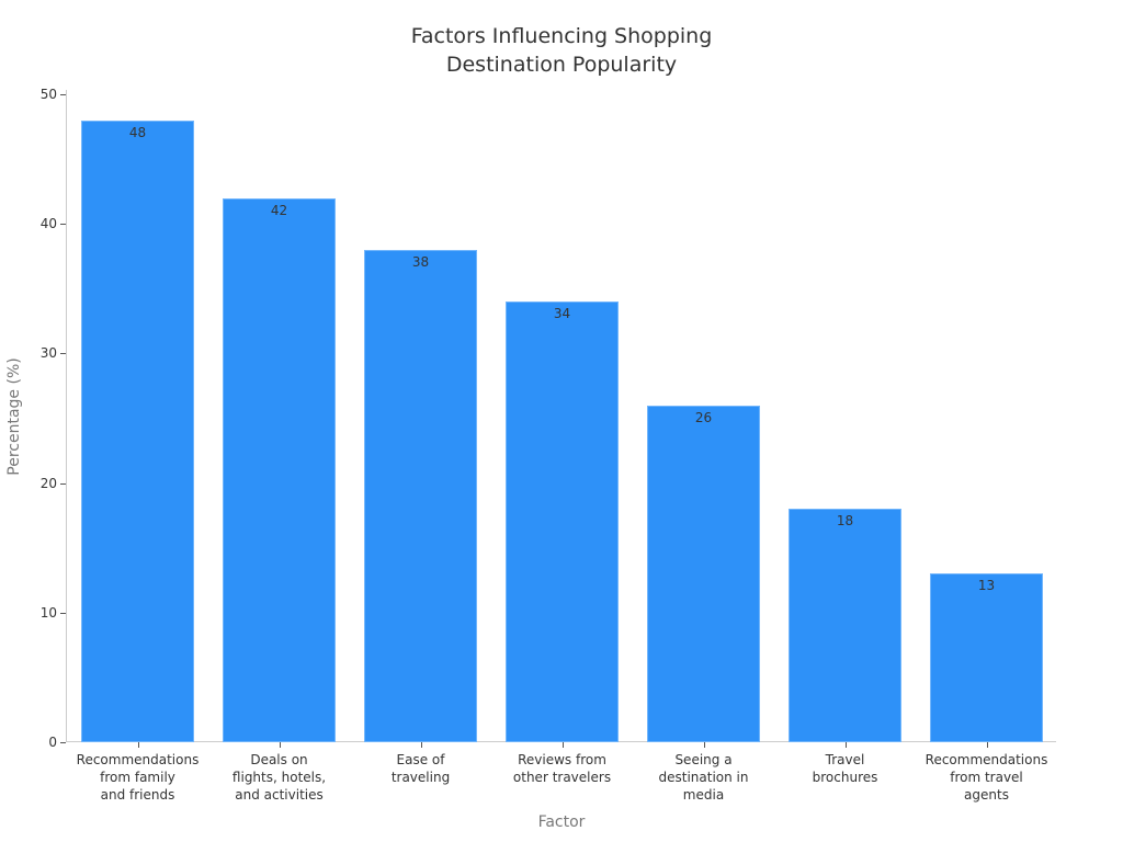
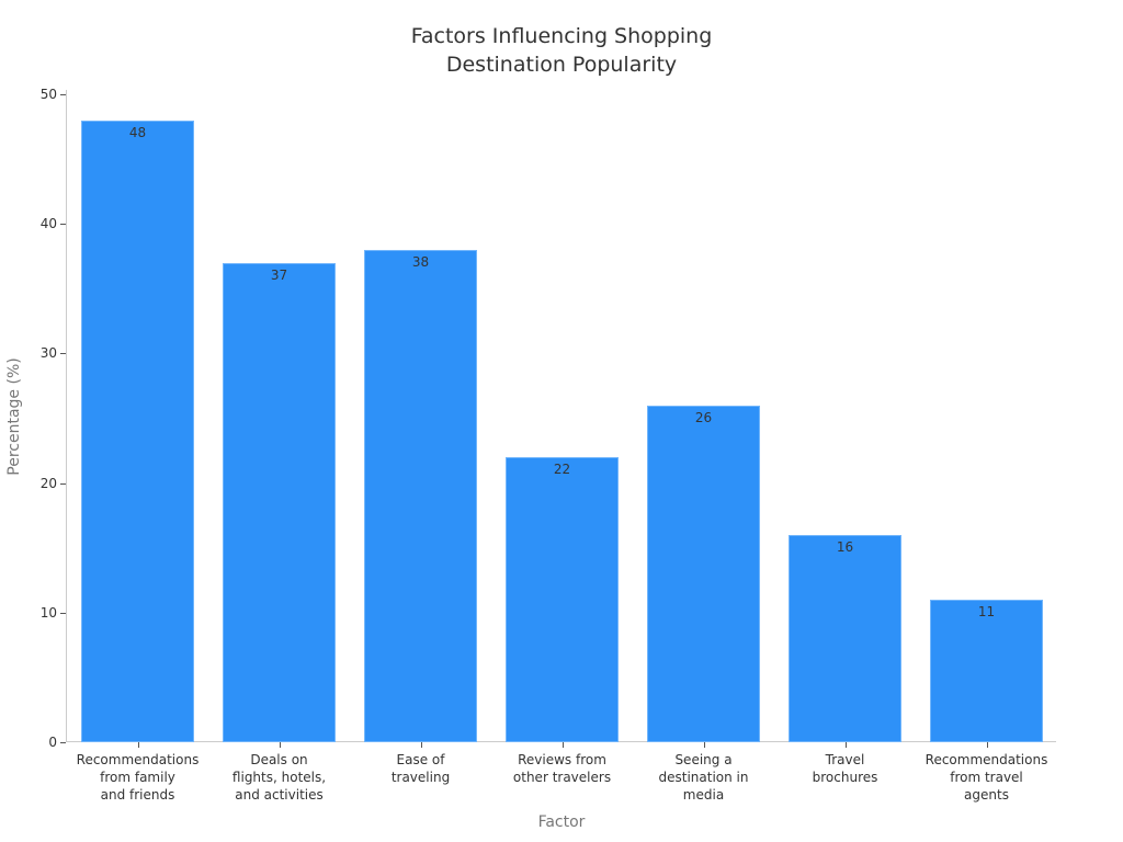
Deals on flights, hotels, and activities: 42 -> 37
Reviews from other travelers: 34 -> 22
Travel brochures: 18 -> 16
Recommendations from travel agents: 13 -> 11
